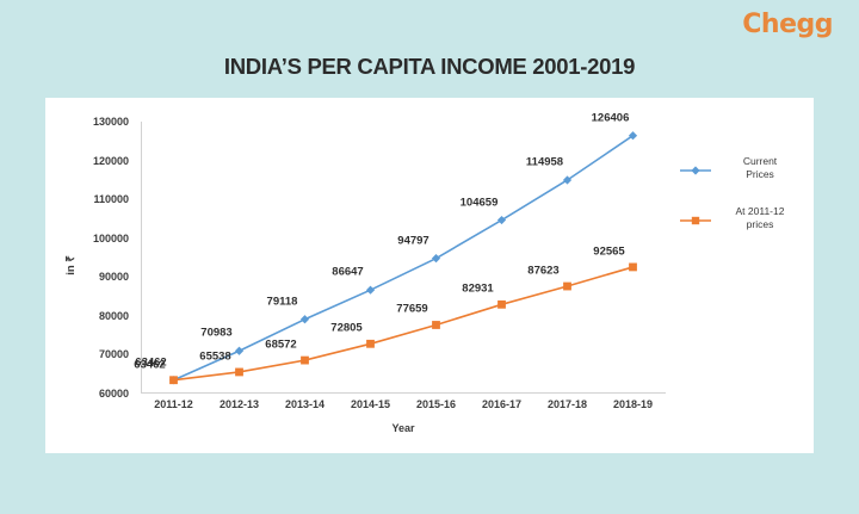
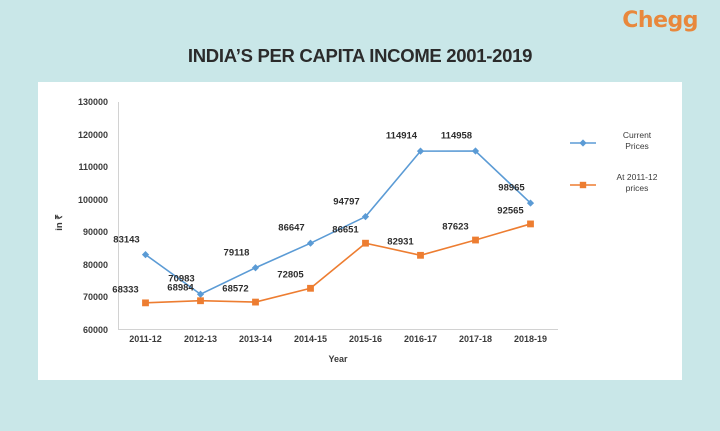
Current Prices/2011-12: 63462 -> 83143
At 2011-12 prices/2011-12: 63462 -> 68333
At 2011-12 prices/2012-13: 65538 -> 68984
At 2011-12 prices/2015-16: 77659 -> 86651
Current Prices/2016-17: 104659 -> 114914
Current Prices/2018-19: 126406 -> 98965
